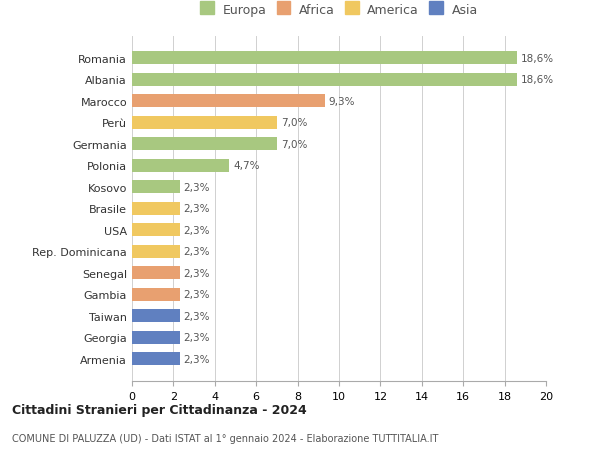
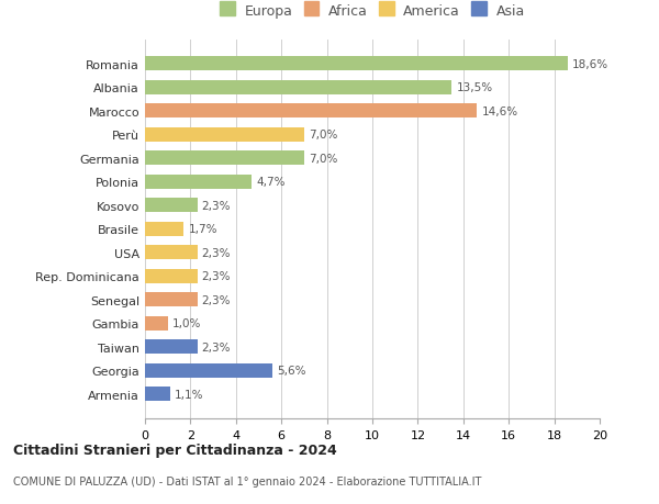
Albania: 18,6% -> 13,5%
Marocco: 9,3% -> 14,6%
Brasile: 2,3% -> 1,7%
Gambia: 2,3% -> 1,0%
Georgia: 2,3% -> 5,6%
Armenia: 2,3% -> 1,1%
